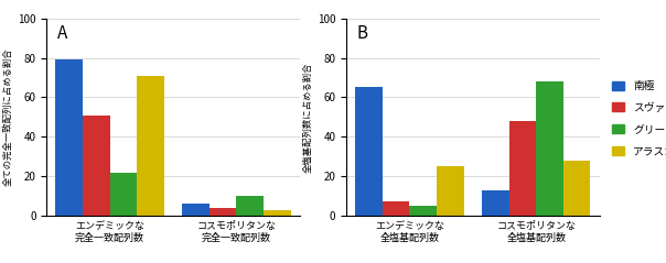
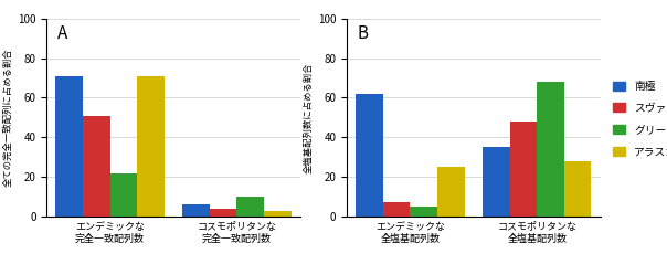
南極/エンデミックな 完全一致配列数: 79 -> 71
南極/エンデミックな 全塩基配列数: 65 -> 62
南極/コスモポリタンな 全塩基配列数: 13 -> 35
